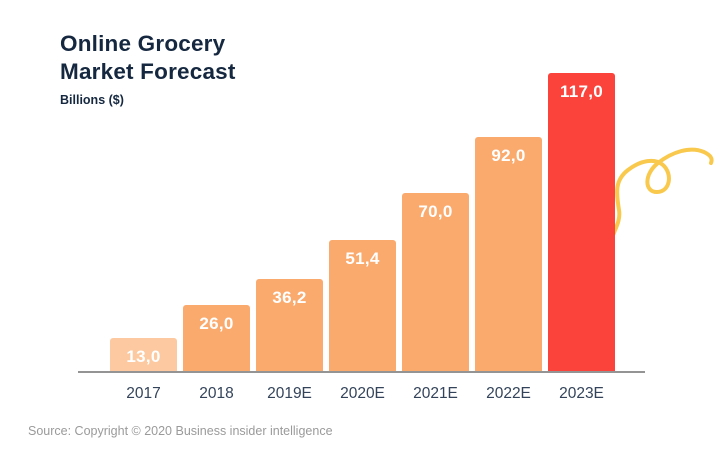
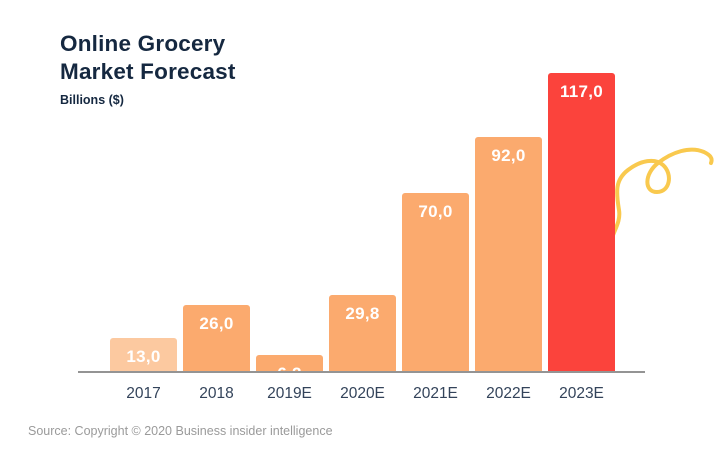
2019E: 36,2 -> 6,2
2020E: 51,4 -> 29,8
